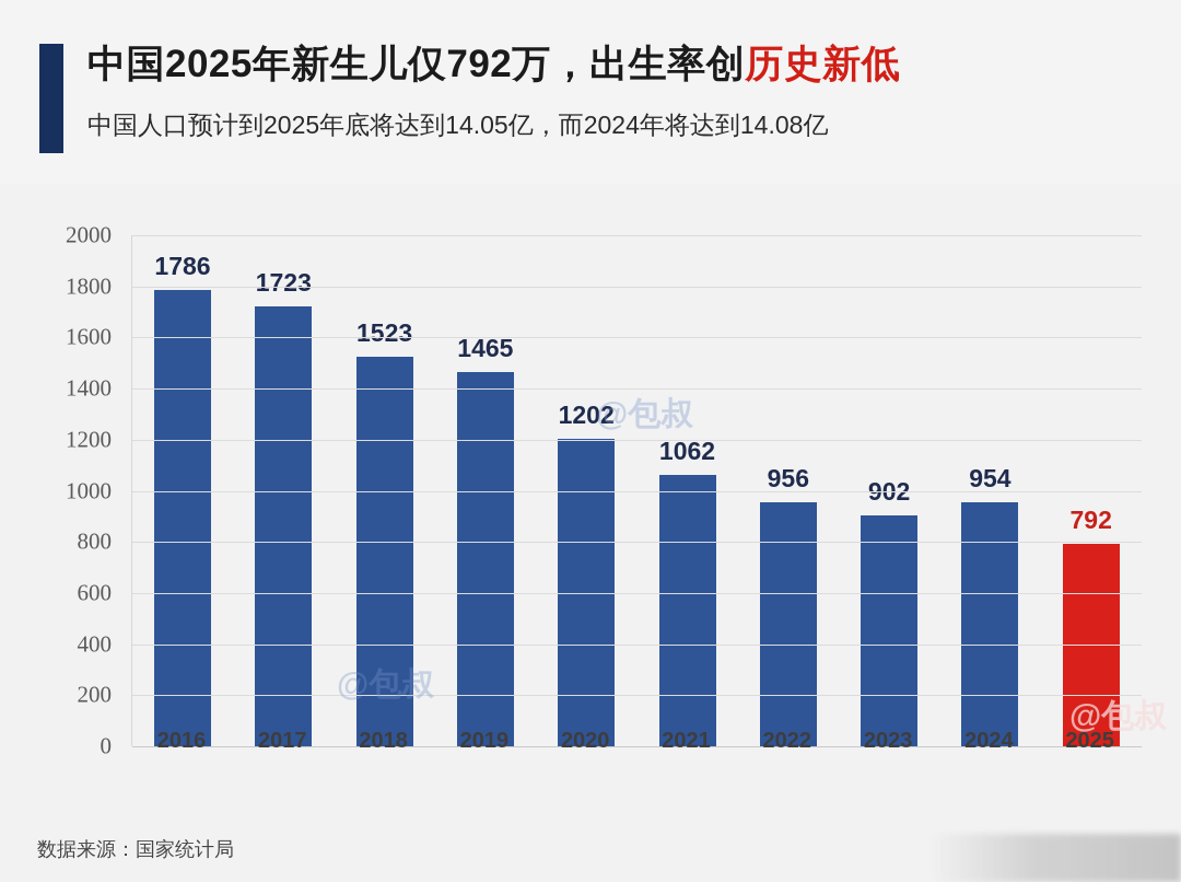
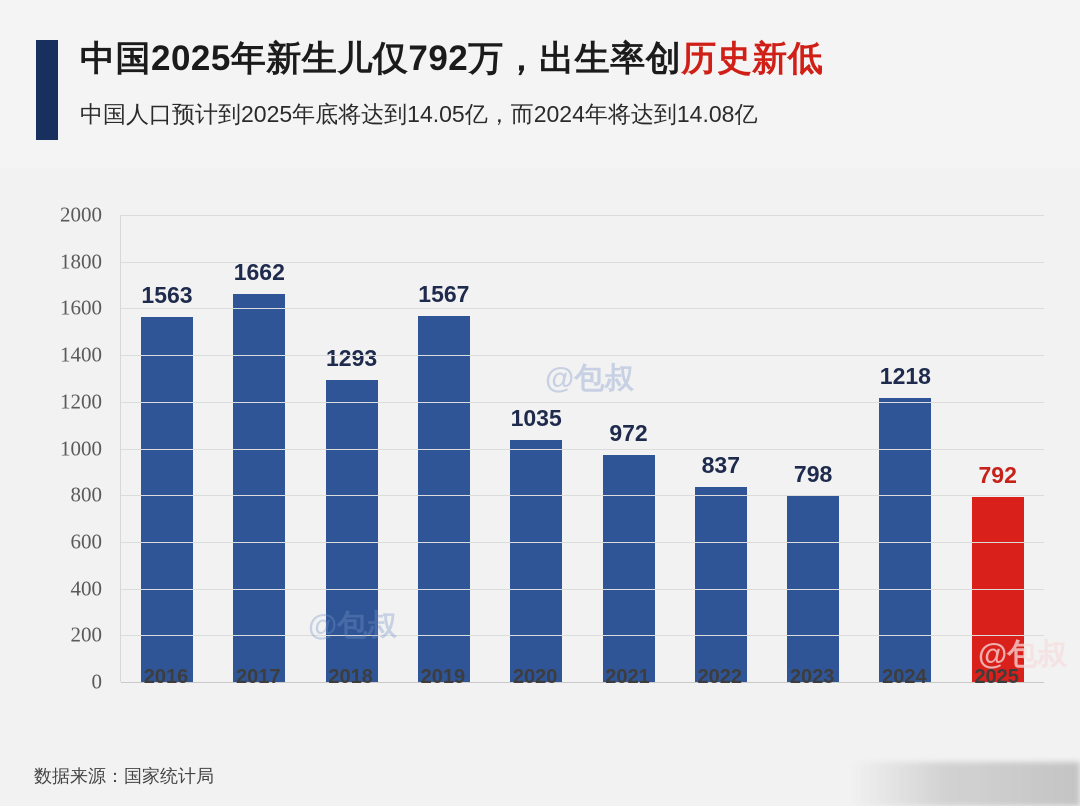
2016: 1786 -> 1563
2017: 1723 -> 1662
2018: 1523 -> 1293
2019: 1465 -> 1567
2020: 1202 -> 1035
2021: 1062 -> 972
2022: 956 -> 837
2023: 902 -> 798
2024: 954 -> 1218
